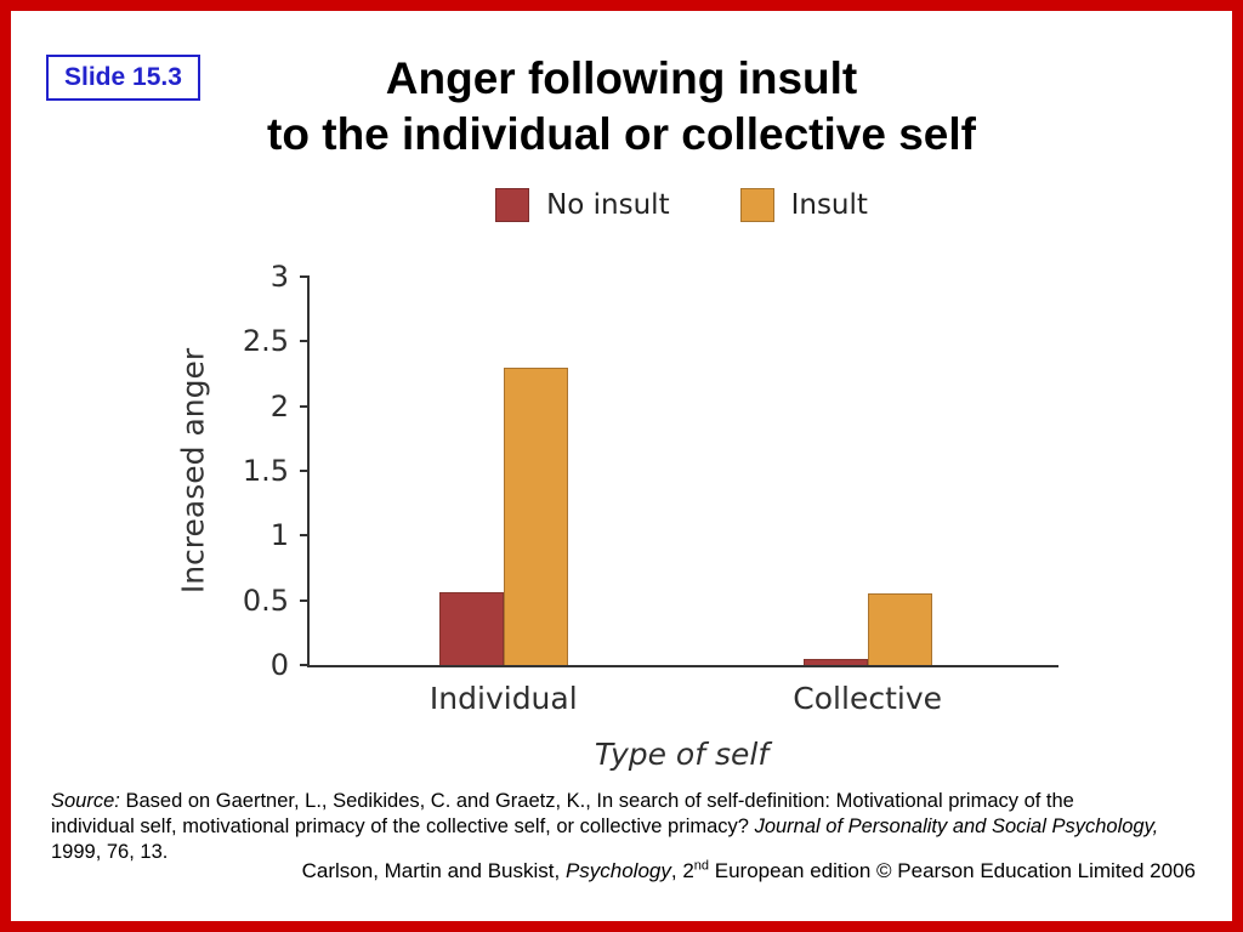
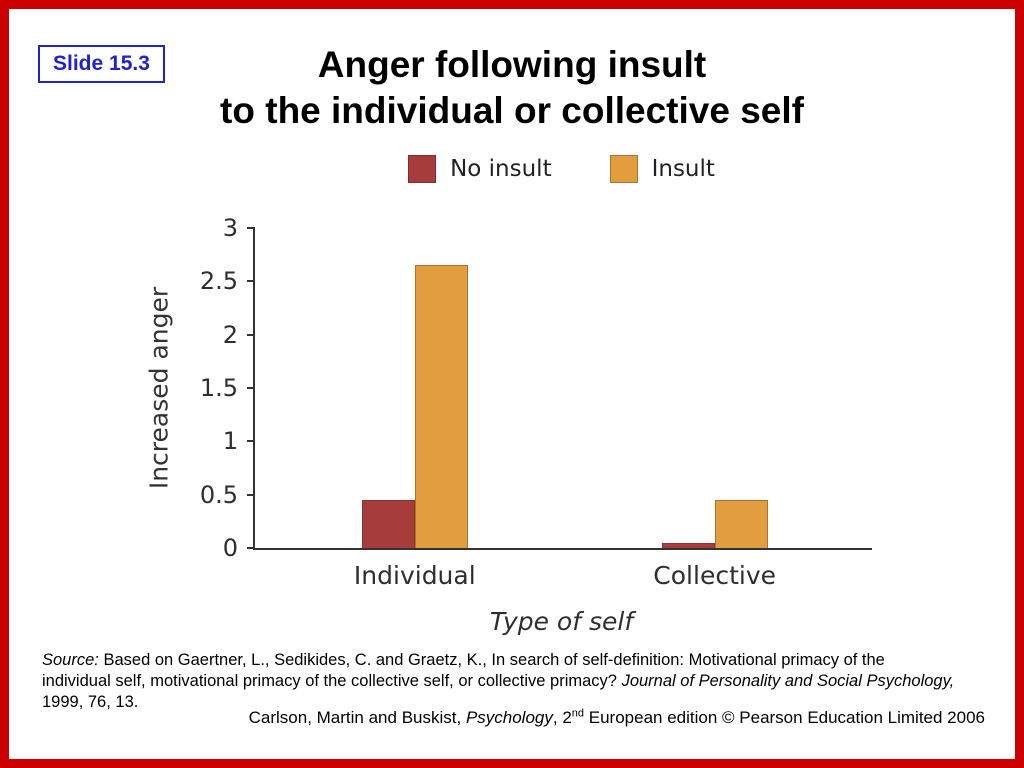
No insult/Individual: 0.56 -> 0.45
Insult/Individual: 2.30 -> 2.65
Insult/Collective: 0.55 -> 0.45
